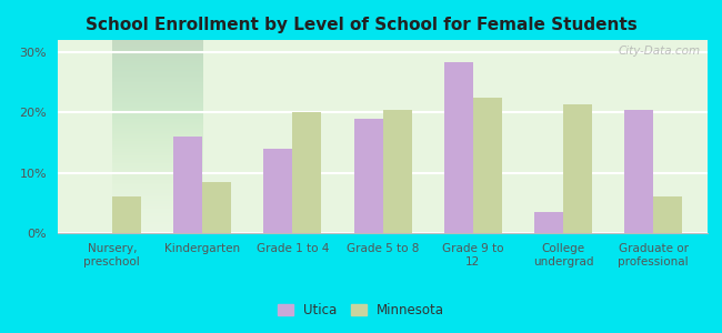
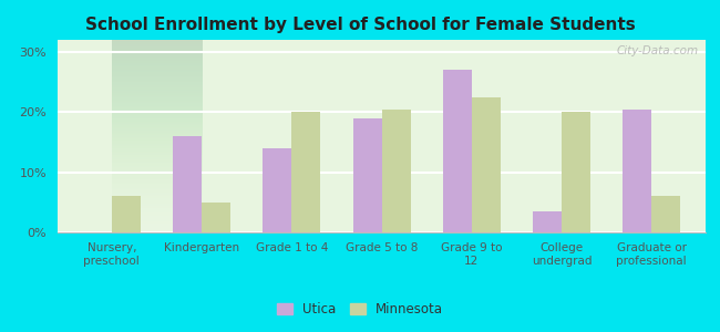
Minnesota/Kindergarten: 8.4% -> 5.0%
Utica/Grade 9 to 12: 28.4% -> 27.0%
Minnesota/College undergrad: 21.4% -> 20.0%
